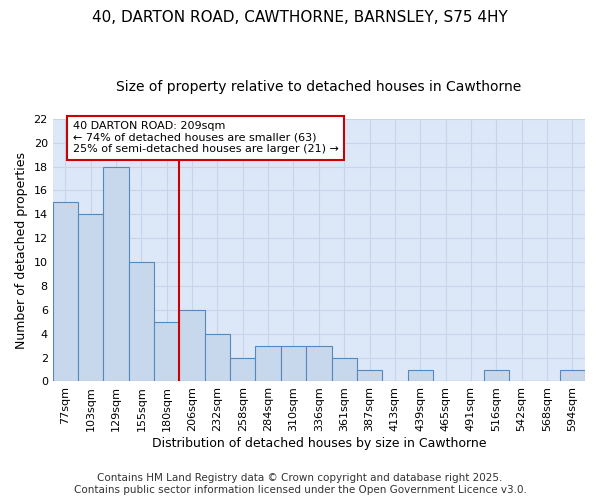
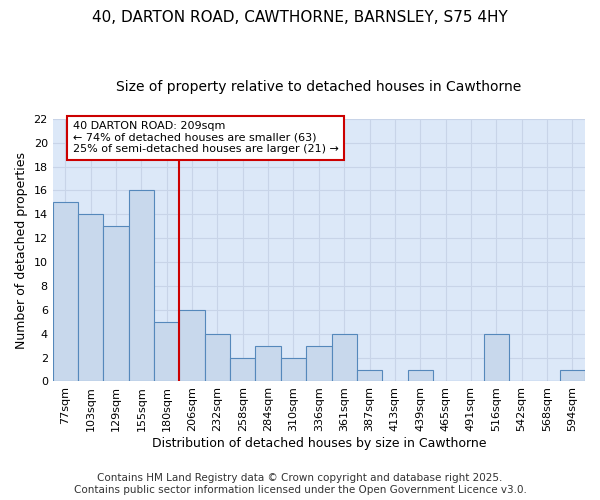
129sqm: 18 -> 13
155sqm: 10 -> 16
310sqm: 3 -> 2
361sqm: 2 -> 4
516sqm: 1 -> 4
